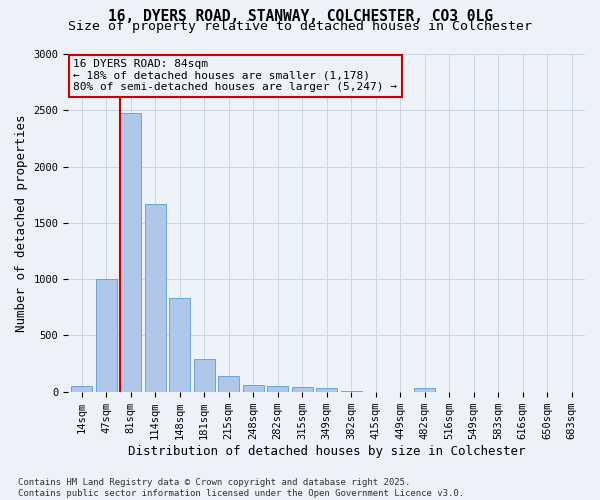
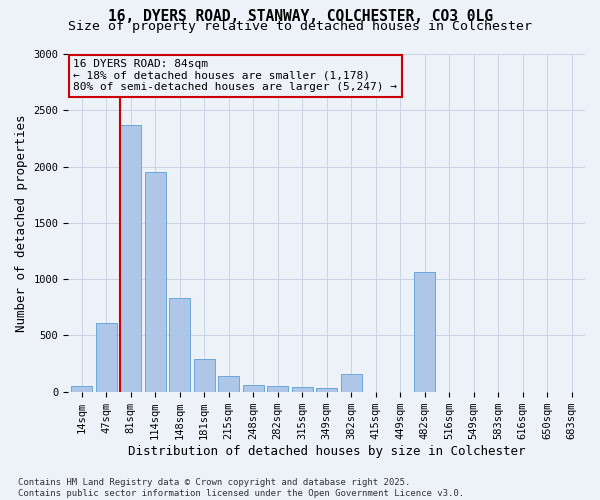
47sqm: 1000 -> 610
81sqm: 2480 -> 2370
114sqm: 1670 -> 1950
382sqm: 0 -> 160
482sqm: 40 -> 1060
